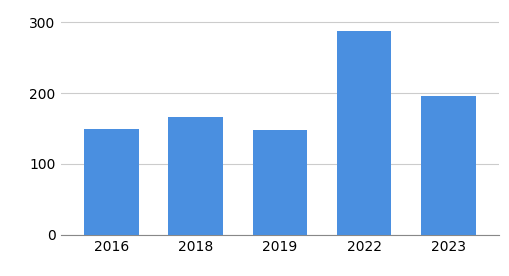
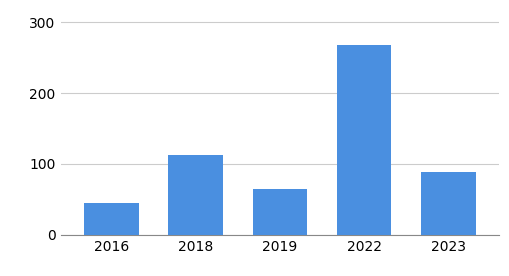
2016: 150 -> 45
2018: 166 -> 113
2019: 148 -> 65
2022: 288 -> 268
2023: 196 -> 88
